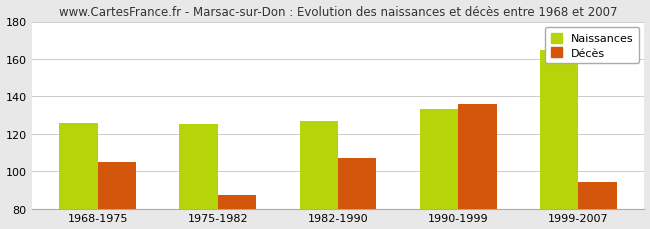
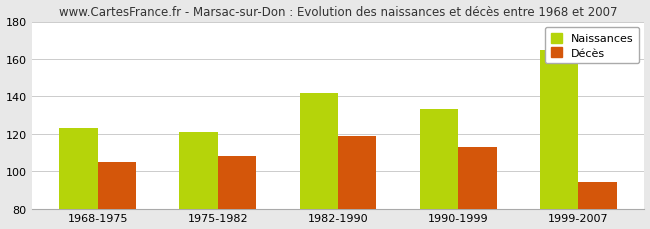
Naissances/1968-1975: 126 -> 123
Naissances/1975-1982: 125 -> 121
Décès/1975-1982: 87 -> 108
Naissances/1982-1990: 127 -> 142
Décès/1982-1990: 107 -> 119
Décès/1990-1999: 136 -> 113
